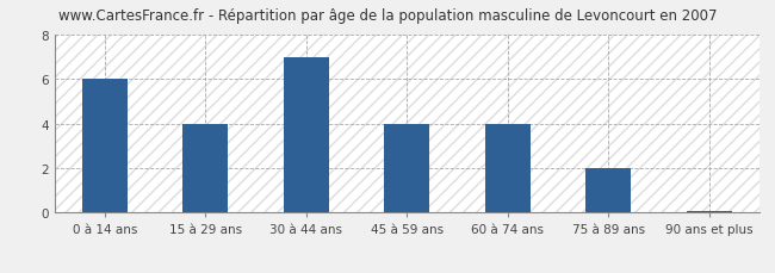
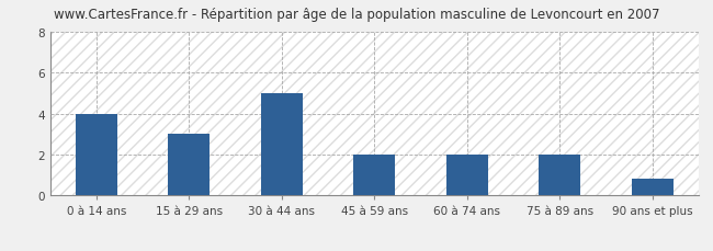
0 à 14 ans: 6.0 -> 4.0
15 à 29 ans: 4.0 -> 3.0
30 à 44 ans: 7.0 -> 5.0
45 à 59 ans: 4.0 -> 2.0
60 à 74 ans: 4.0 -> 2.0
90 ans et plus: 0.1 -> 0.8
